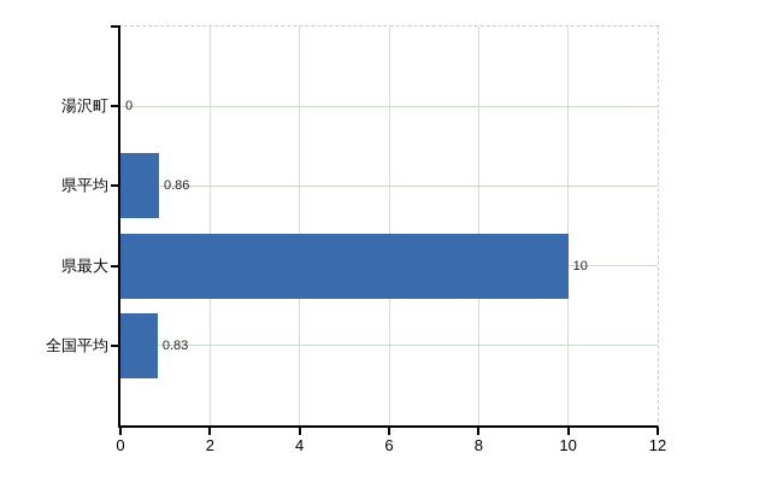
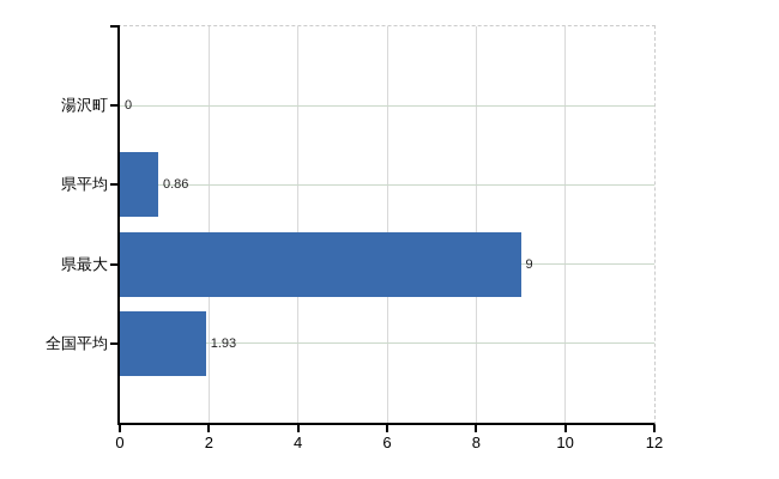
県最大: 10 -> 9
全国平均: 0.83 -> 1.93
